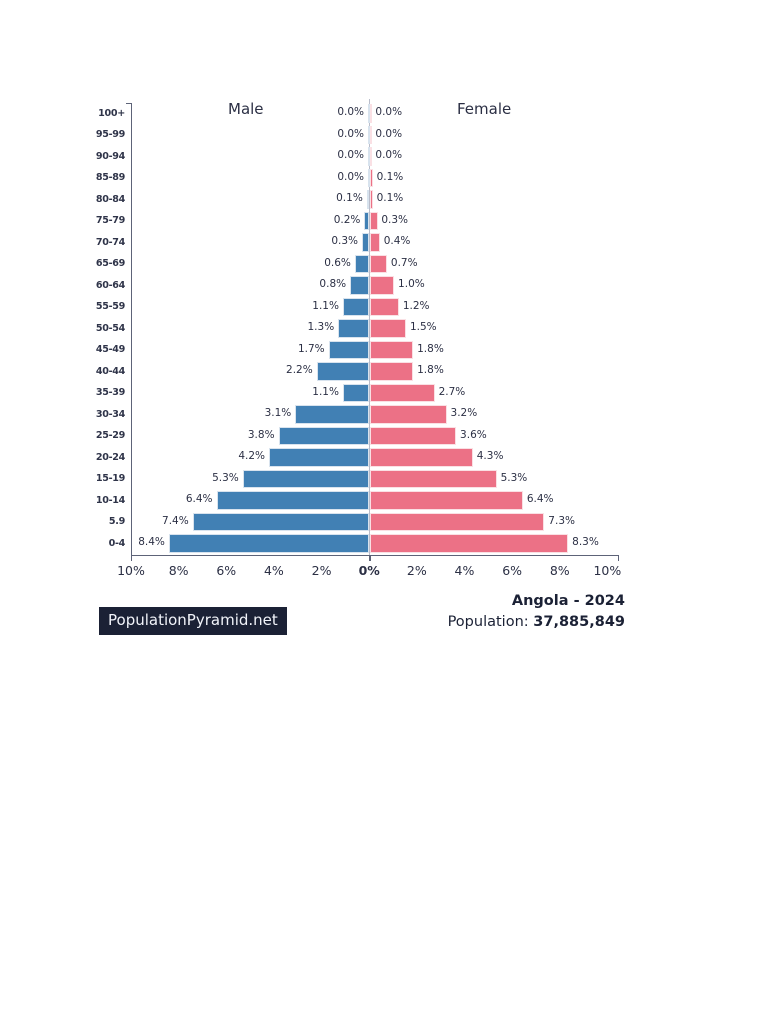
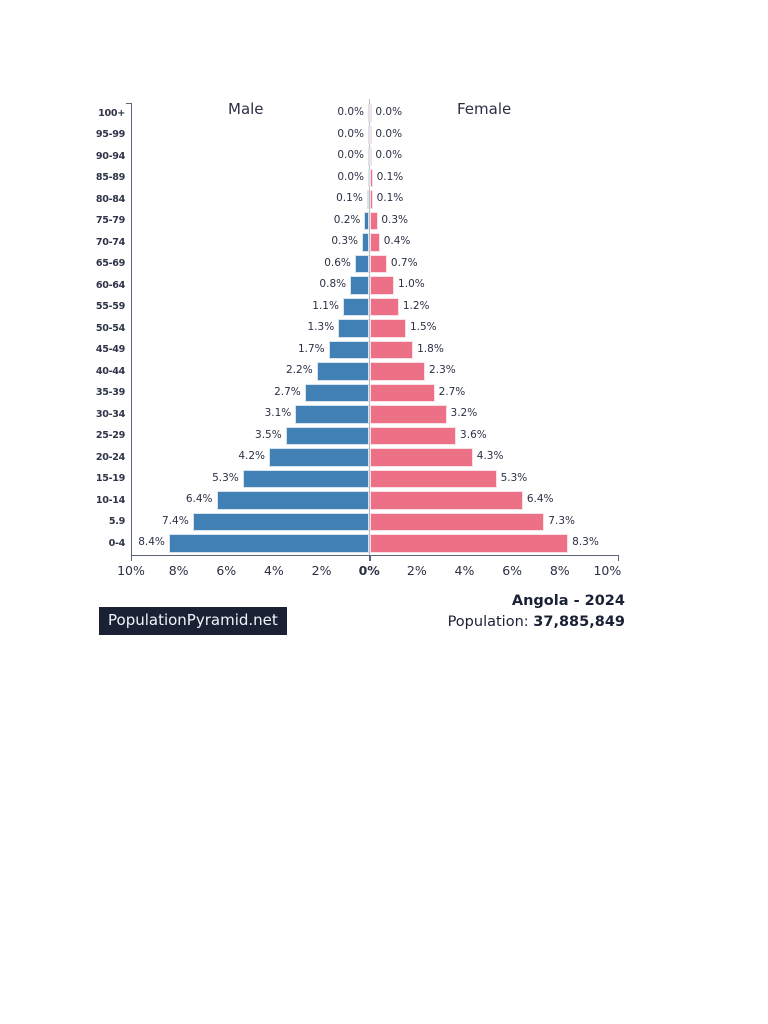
Female/40-44: 1.8% -> 2.3%
Male/35-39: 1.1% -> 2.7%
Male/25-29: 3.8% -> 3.5%
